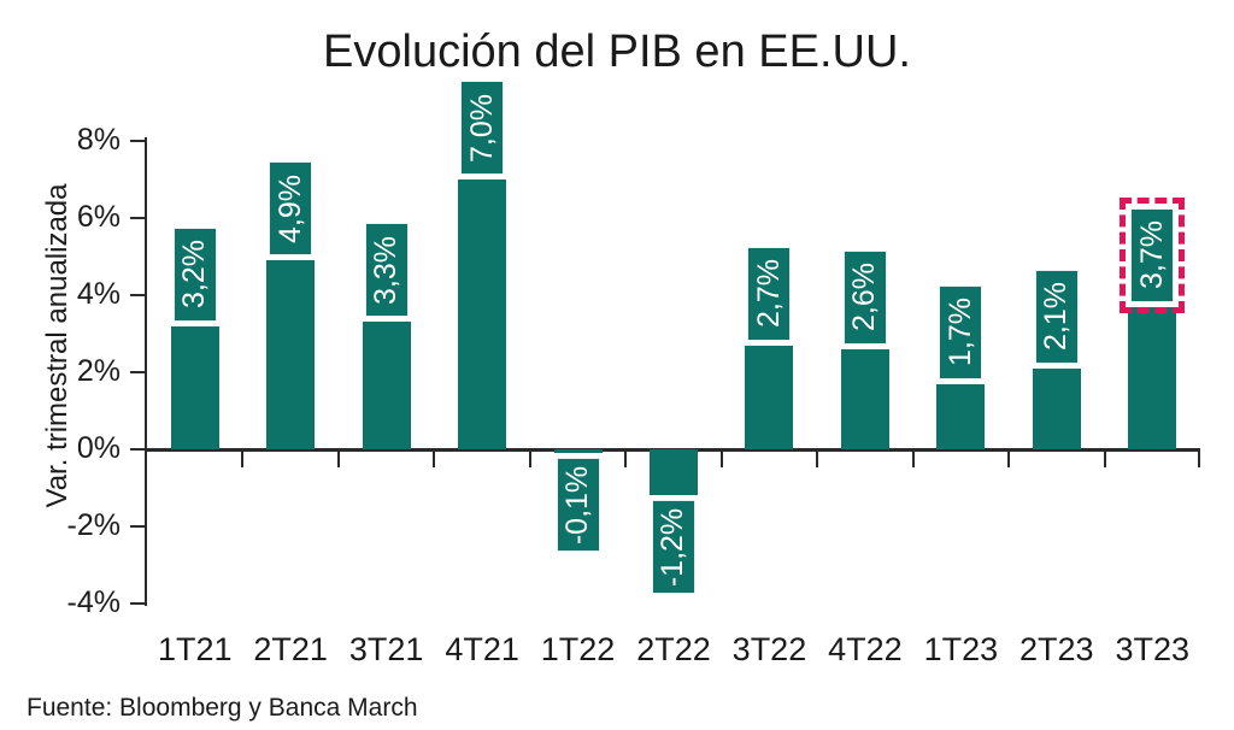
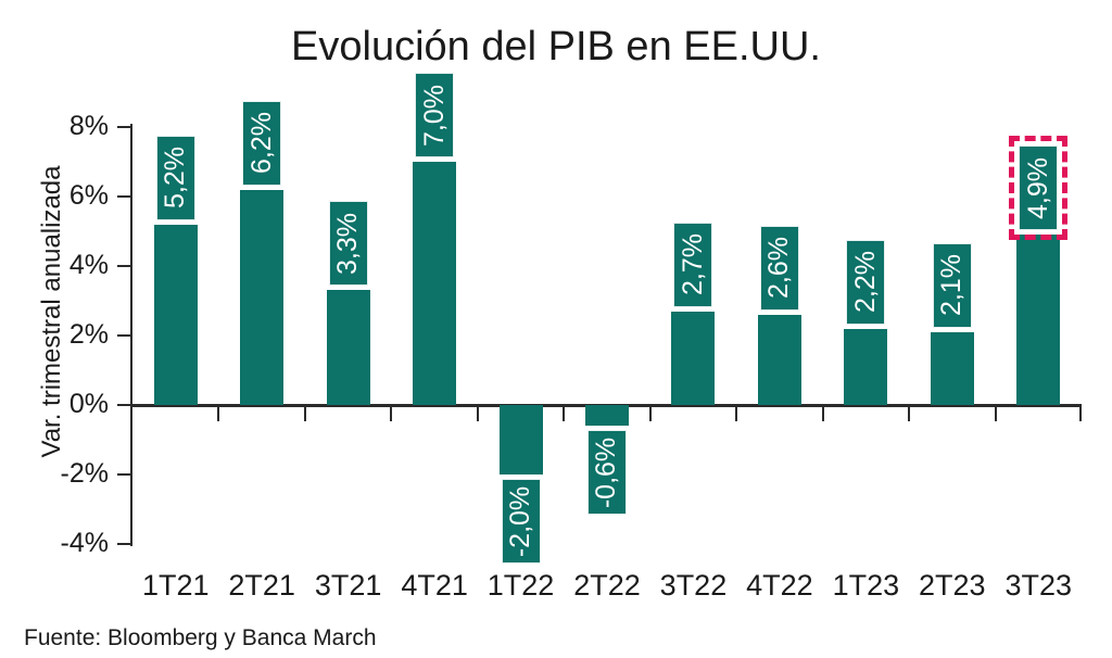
1T21: 3,2% -> 5,2%
2T21: 4,9% -> 6,2%
1T22: -0,1% -> -2,0%
2T22: -1,2% -> -0,6%
1T23: 1,7% -> 2,2%
3T23: 3,7% -> 4,9%
